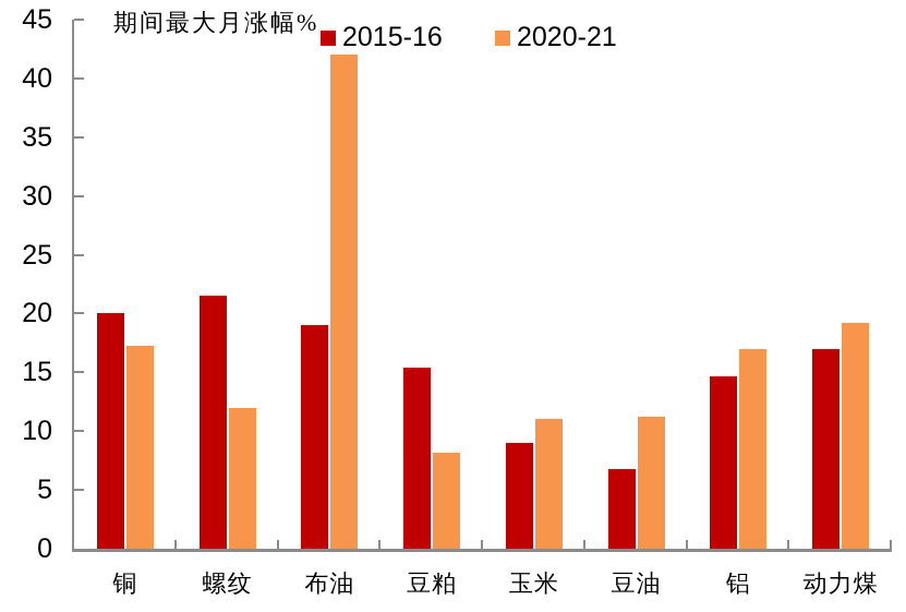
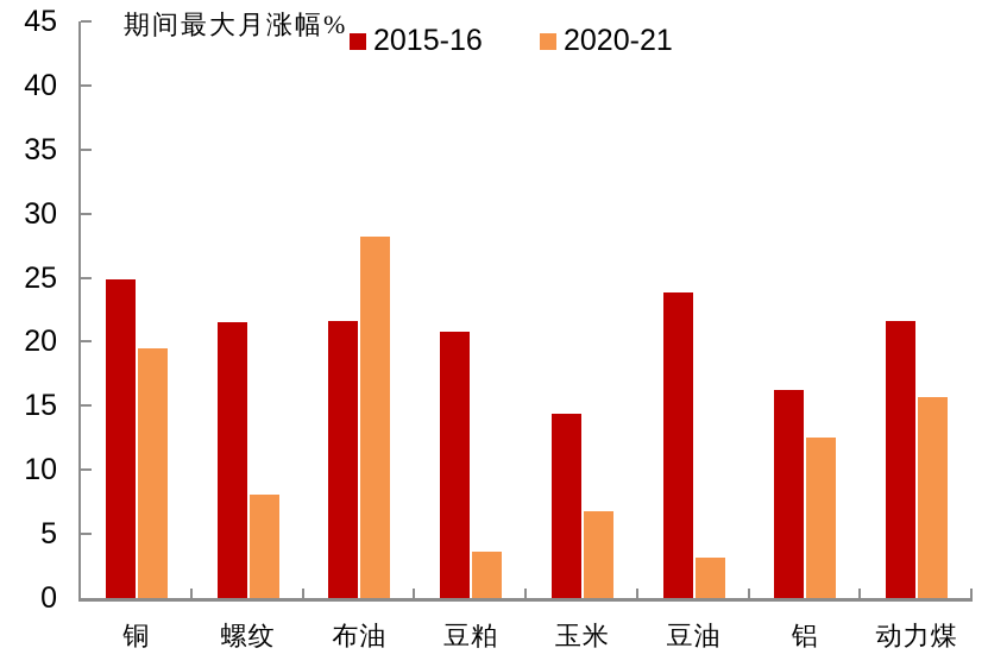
2015-16/铜: 20.0 -> 24.9
2020-21/铜: 17.3 -> 19.5
2020-21/螺纹: 12.0 -> 8.1
2015-16/布油: 19.0 -> 21.6
2020-21/布油: 42.0 -> 28.2
2015-16/豆粕: 15.4 -> 20.8
2020-21/豆粕: 8.2 -> 3.6
2015-16/玉米: 9.0 -> 14.4
2020-21/玉米: 11.0 -> 6.8
2015-16/豆油: 6.8 -> 23.8
2020-21/豆油: 11.2 -> 3.2
2015-16/铝: 14.7 -> 16.2
2020-21/铝: 17.0 -> 12.5
2015-16/动力煤: 17.0 -> 21.6
2020-21/动力煤: 19.2 -> 15.7
